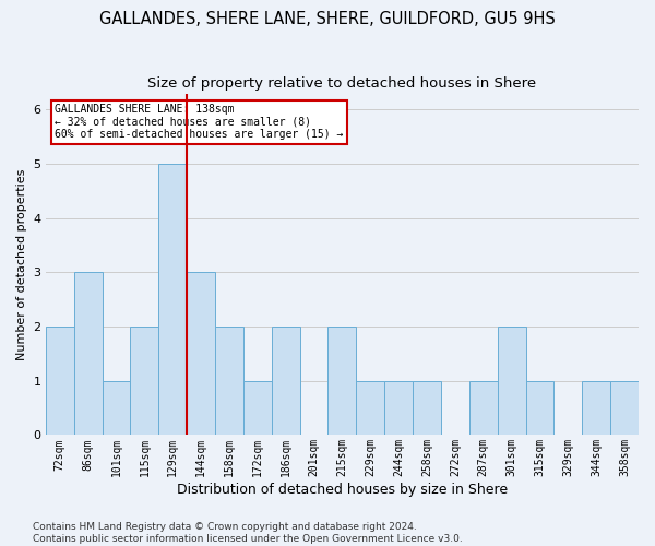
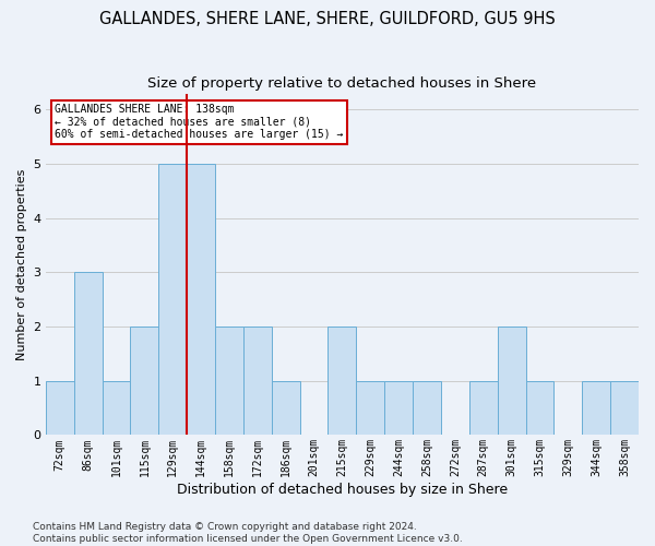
72sqm: 2 -> 1
144sqm: 3 -> 5
172sqm: 1 -> 2
186sqm: 2 -> 1
